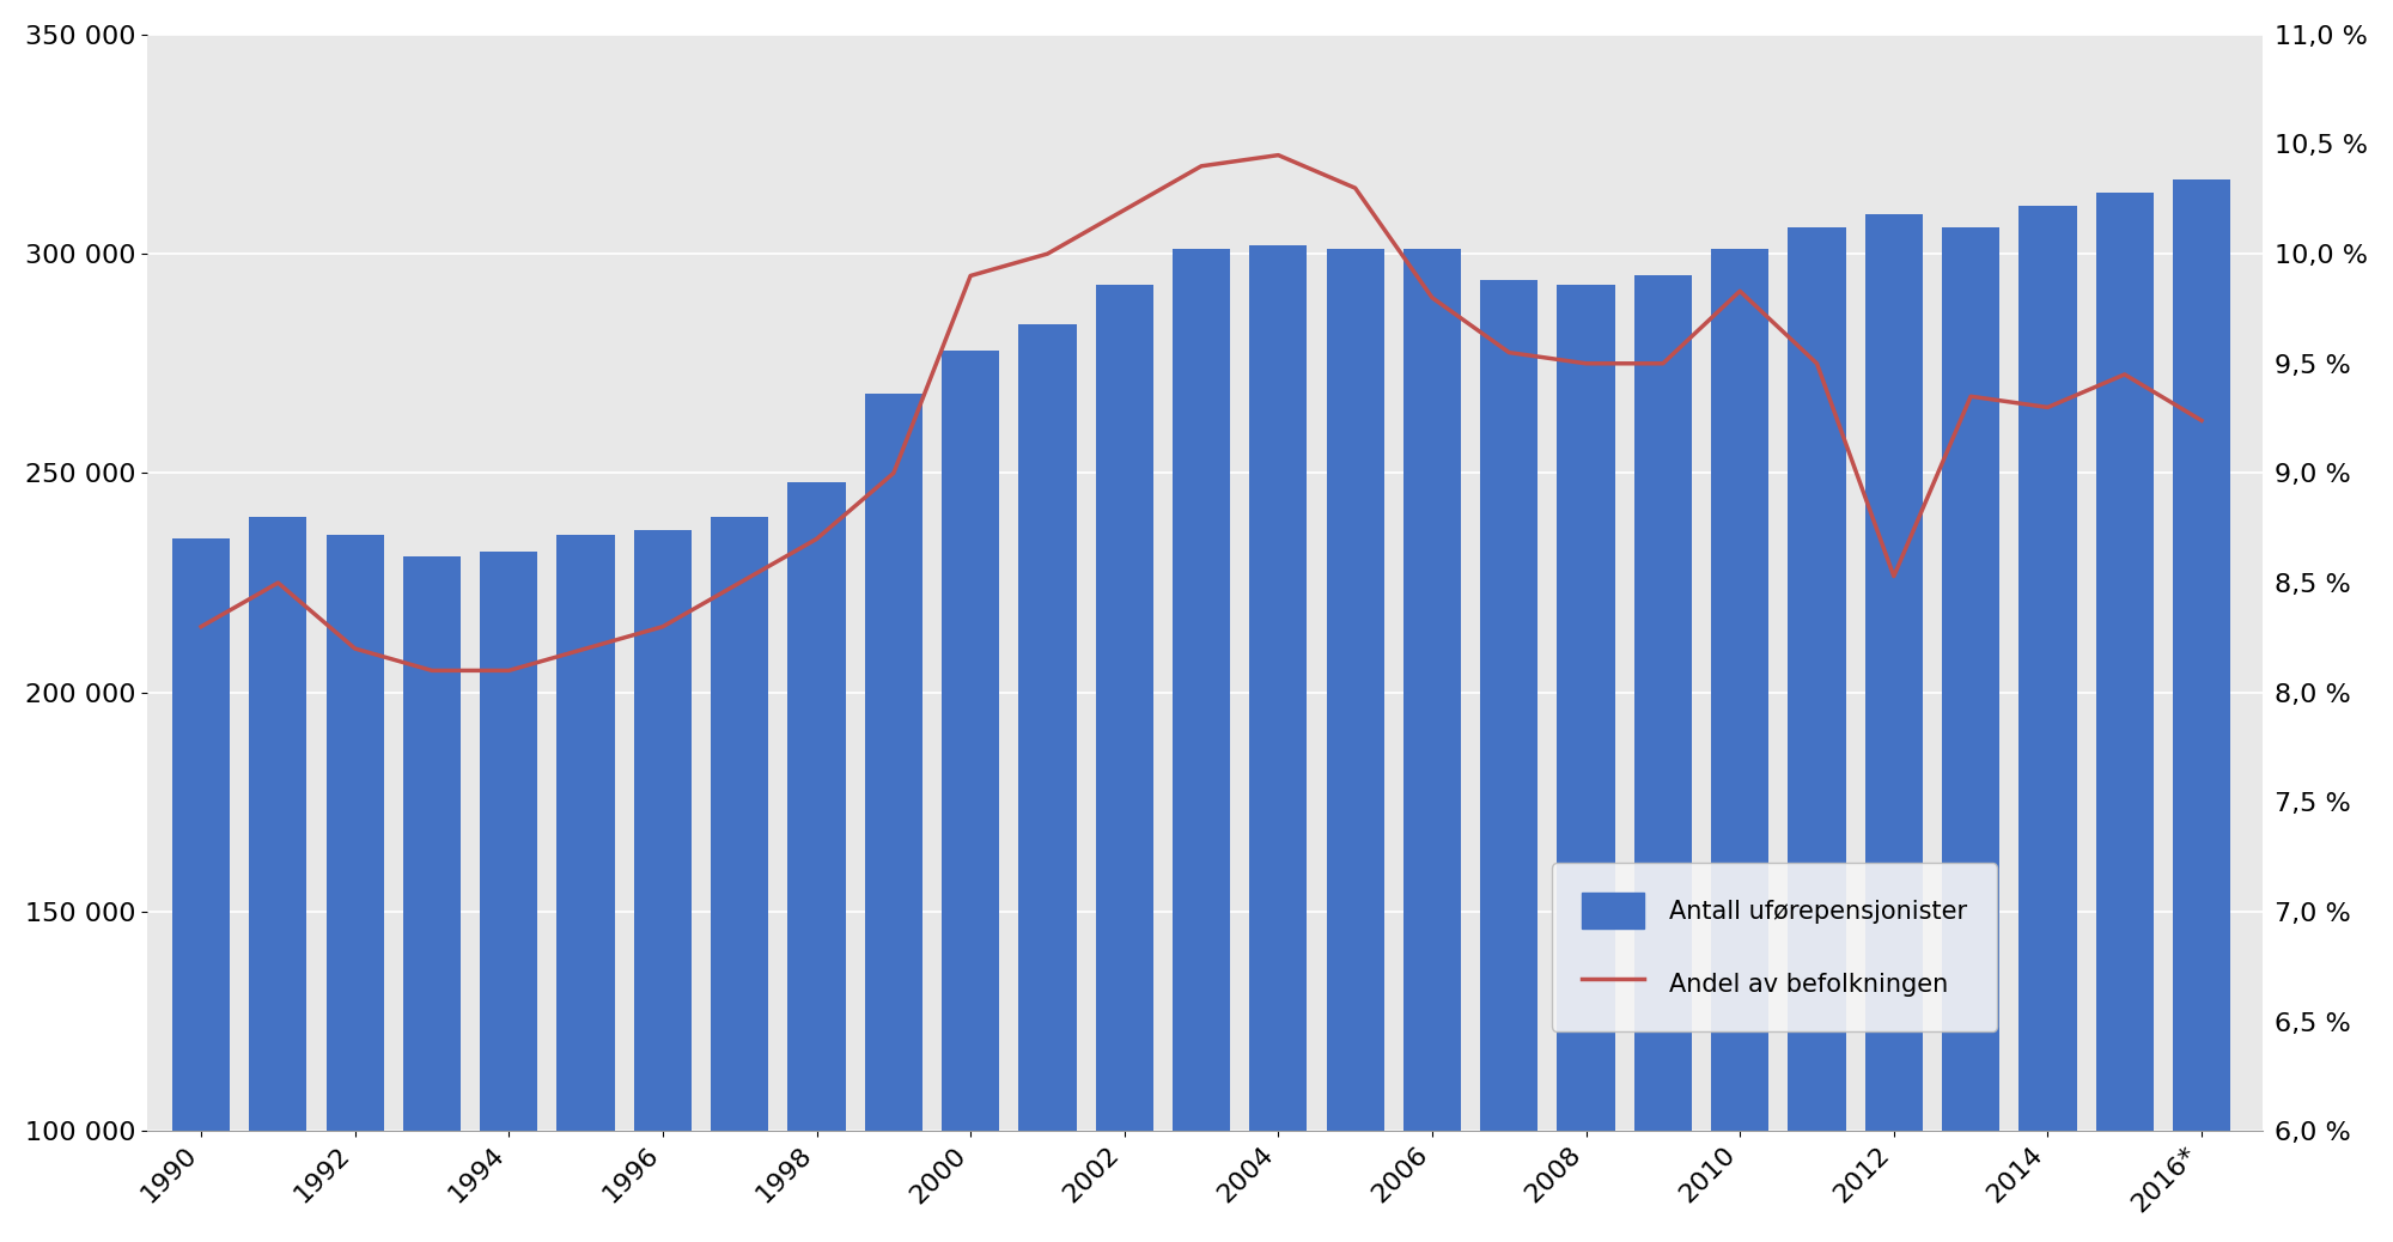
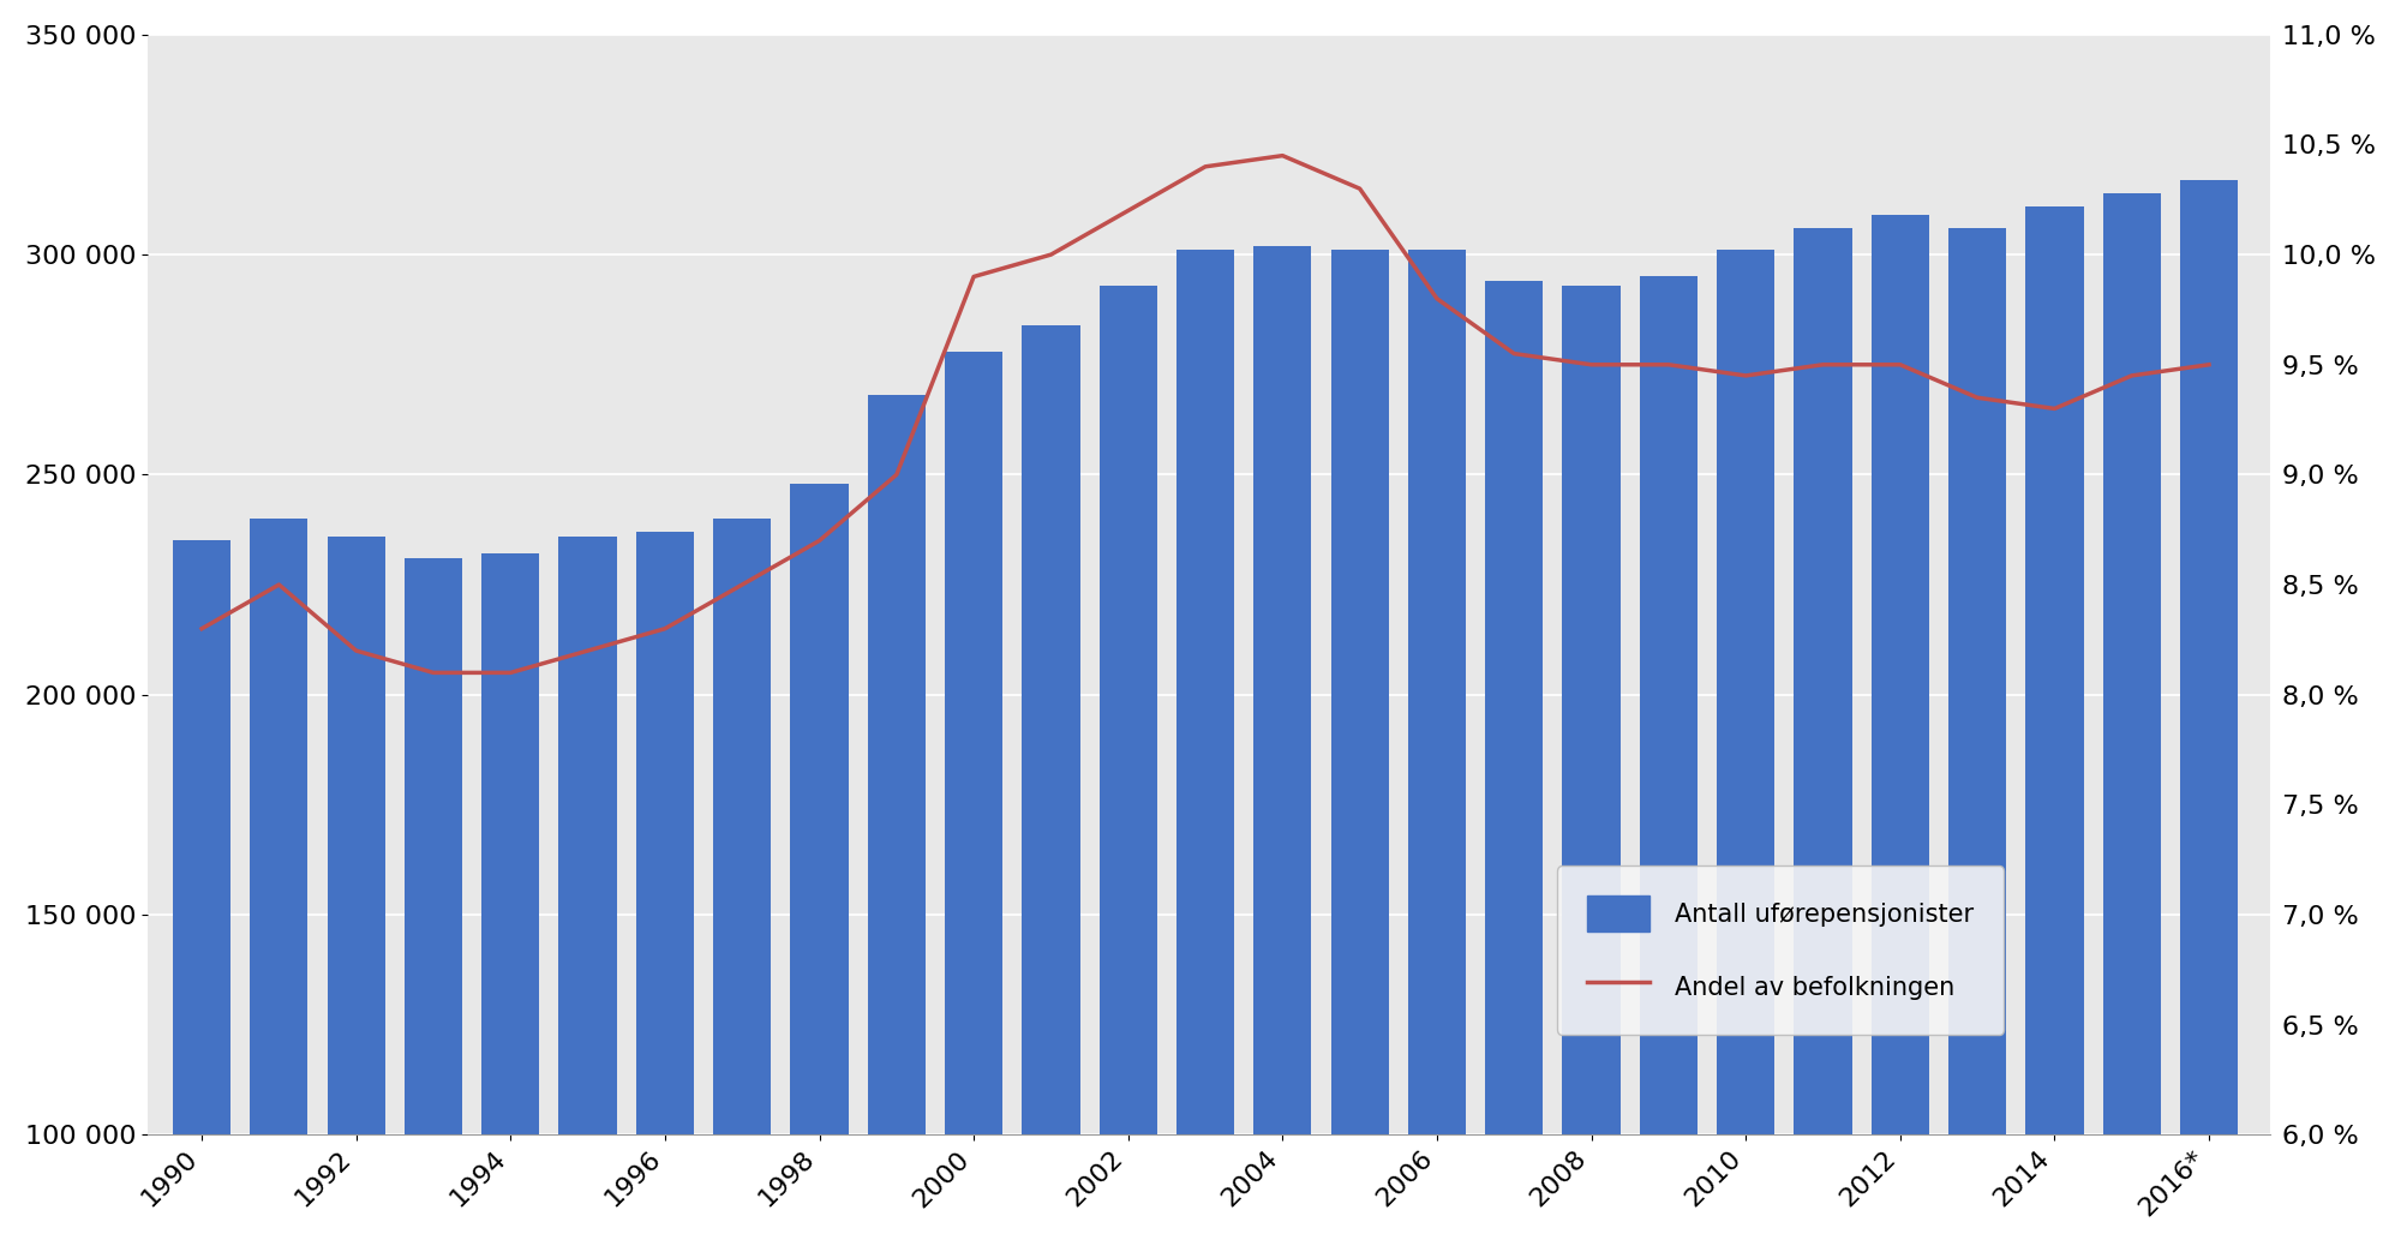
Andel av befolkningen/2010: 9,83 % -> 9,45 %
Andel av befolkningen/2012: 8,53 % -> 9,50 %
Andel av befolkningen/2016*: 9,24 % -> 9,50 %
